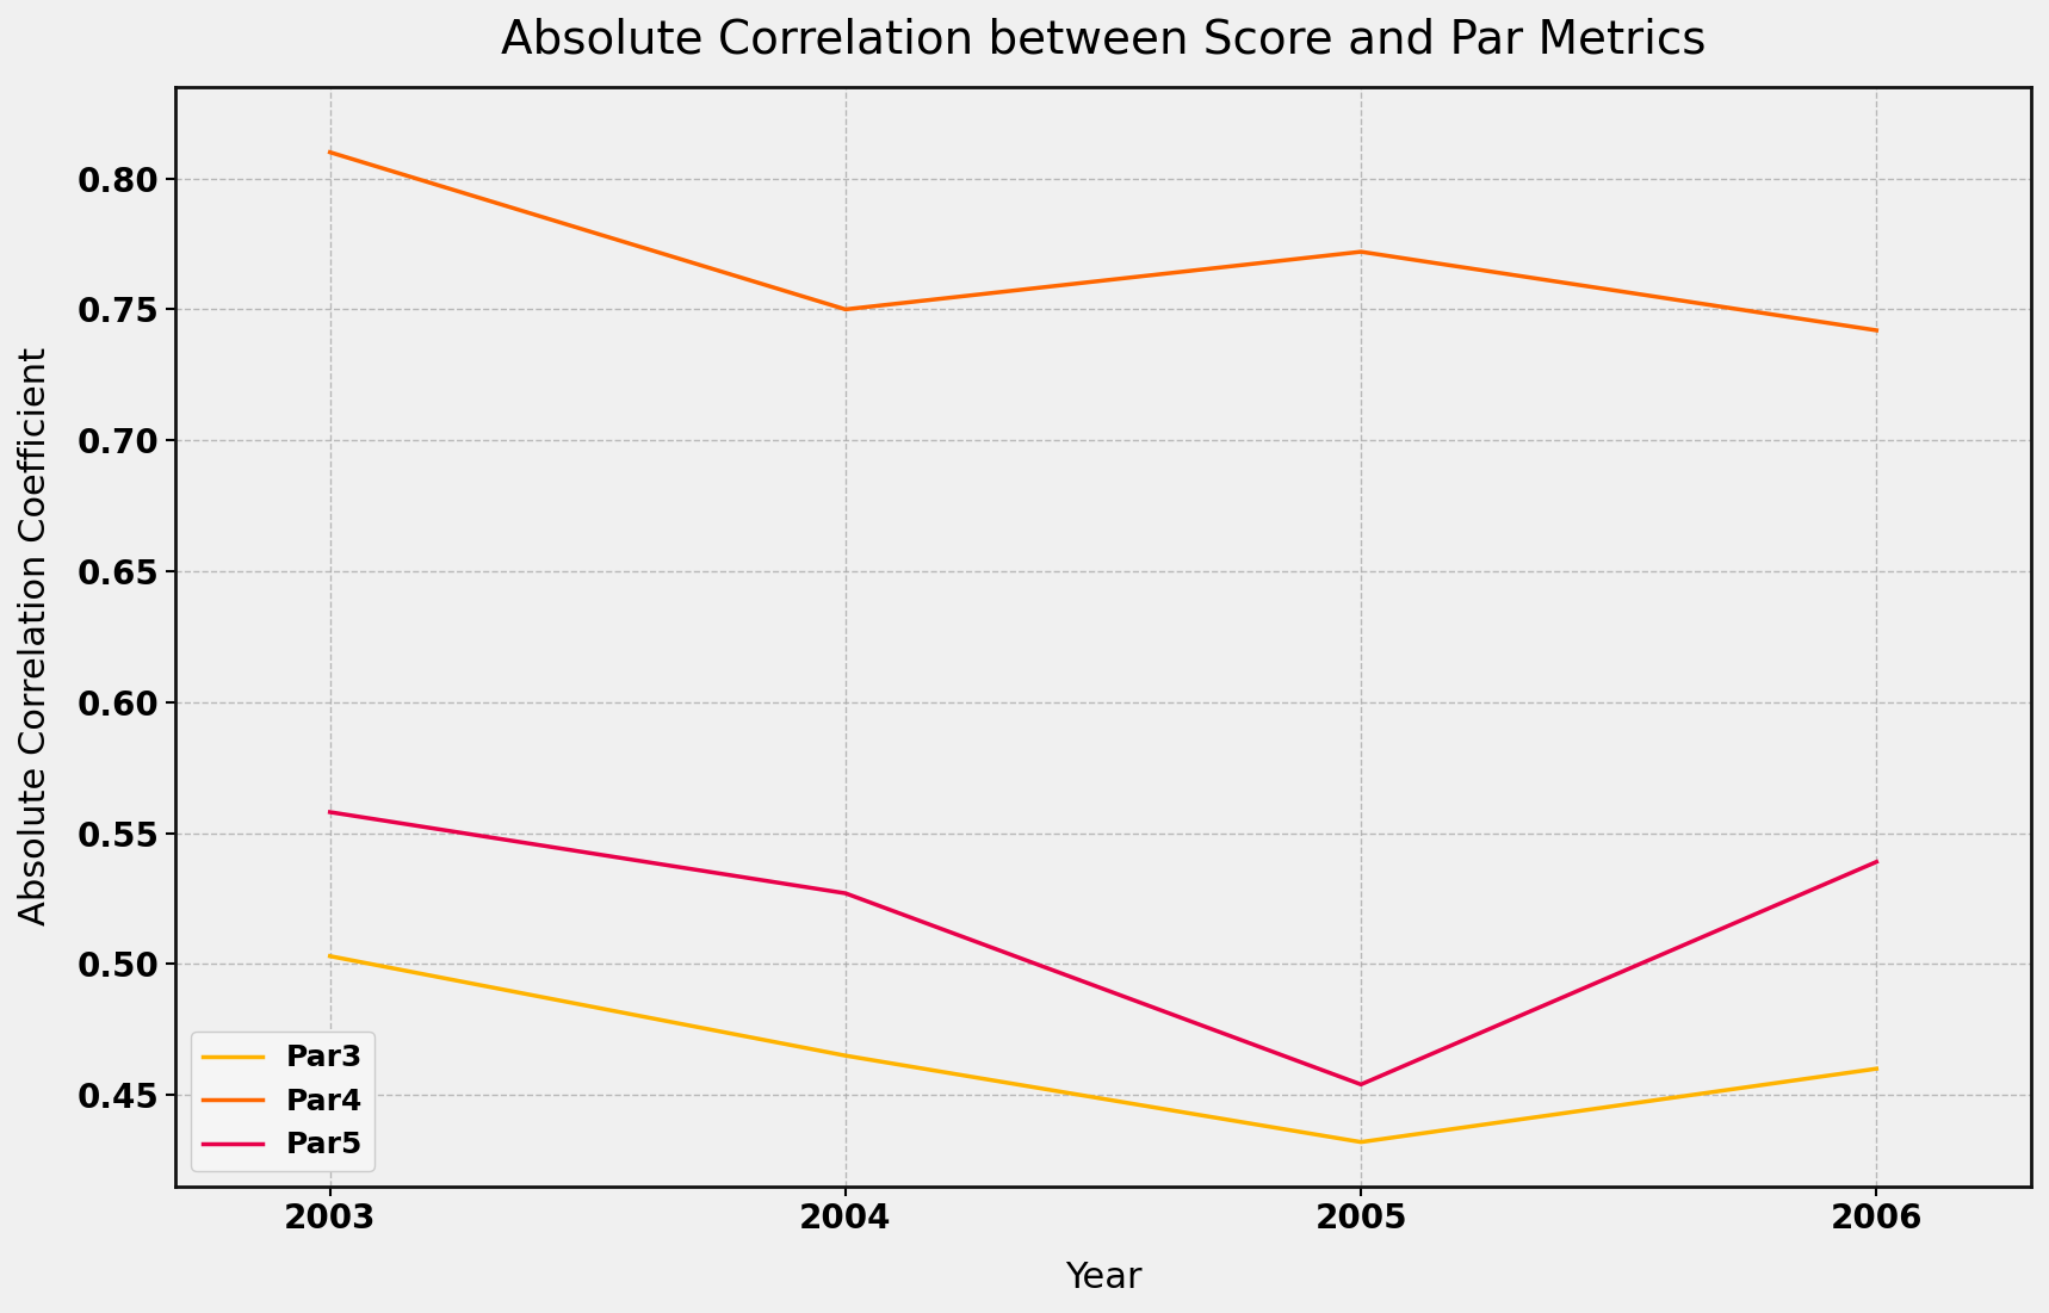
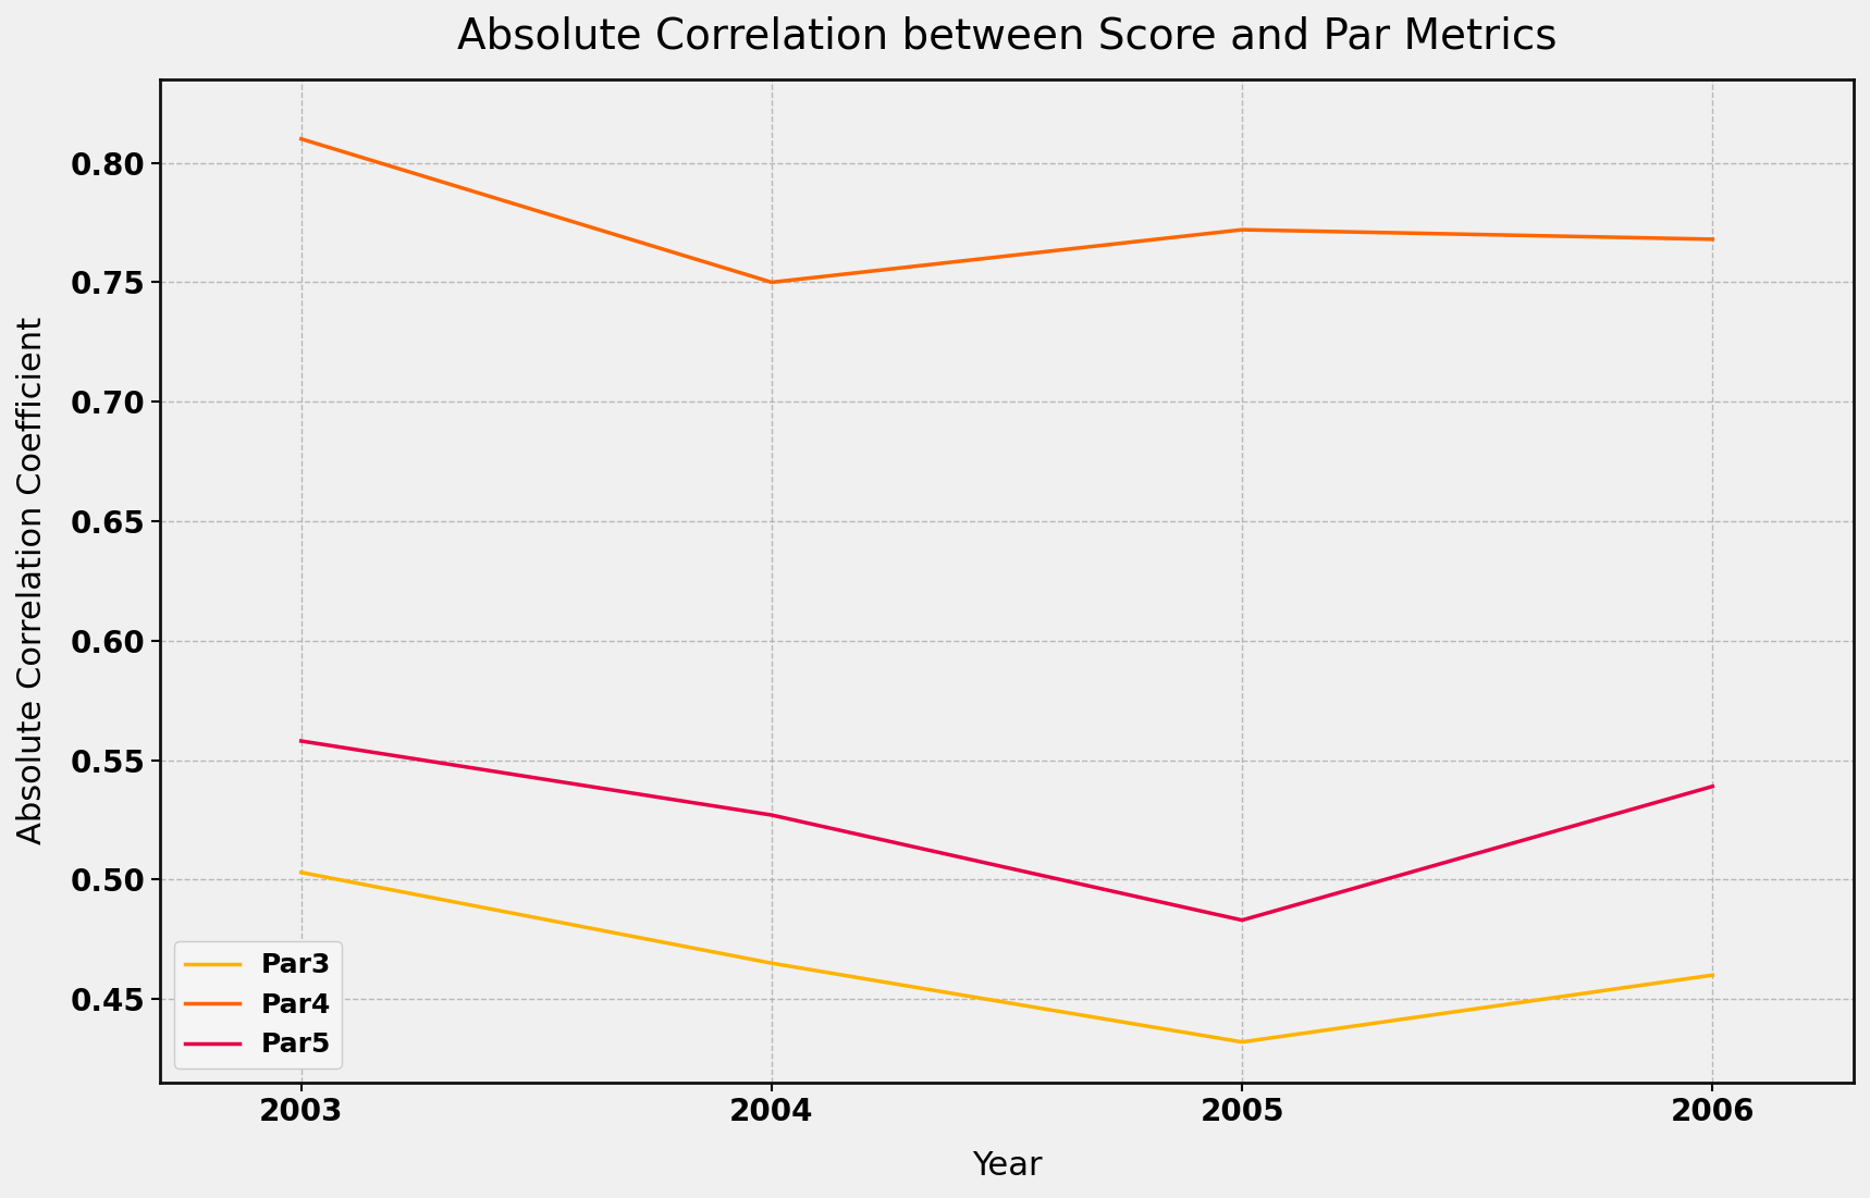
Par5/2005: 0.454 -> 0.483
Par4/2006: 0.742 -> 0.768
